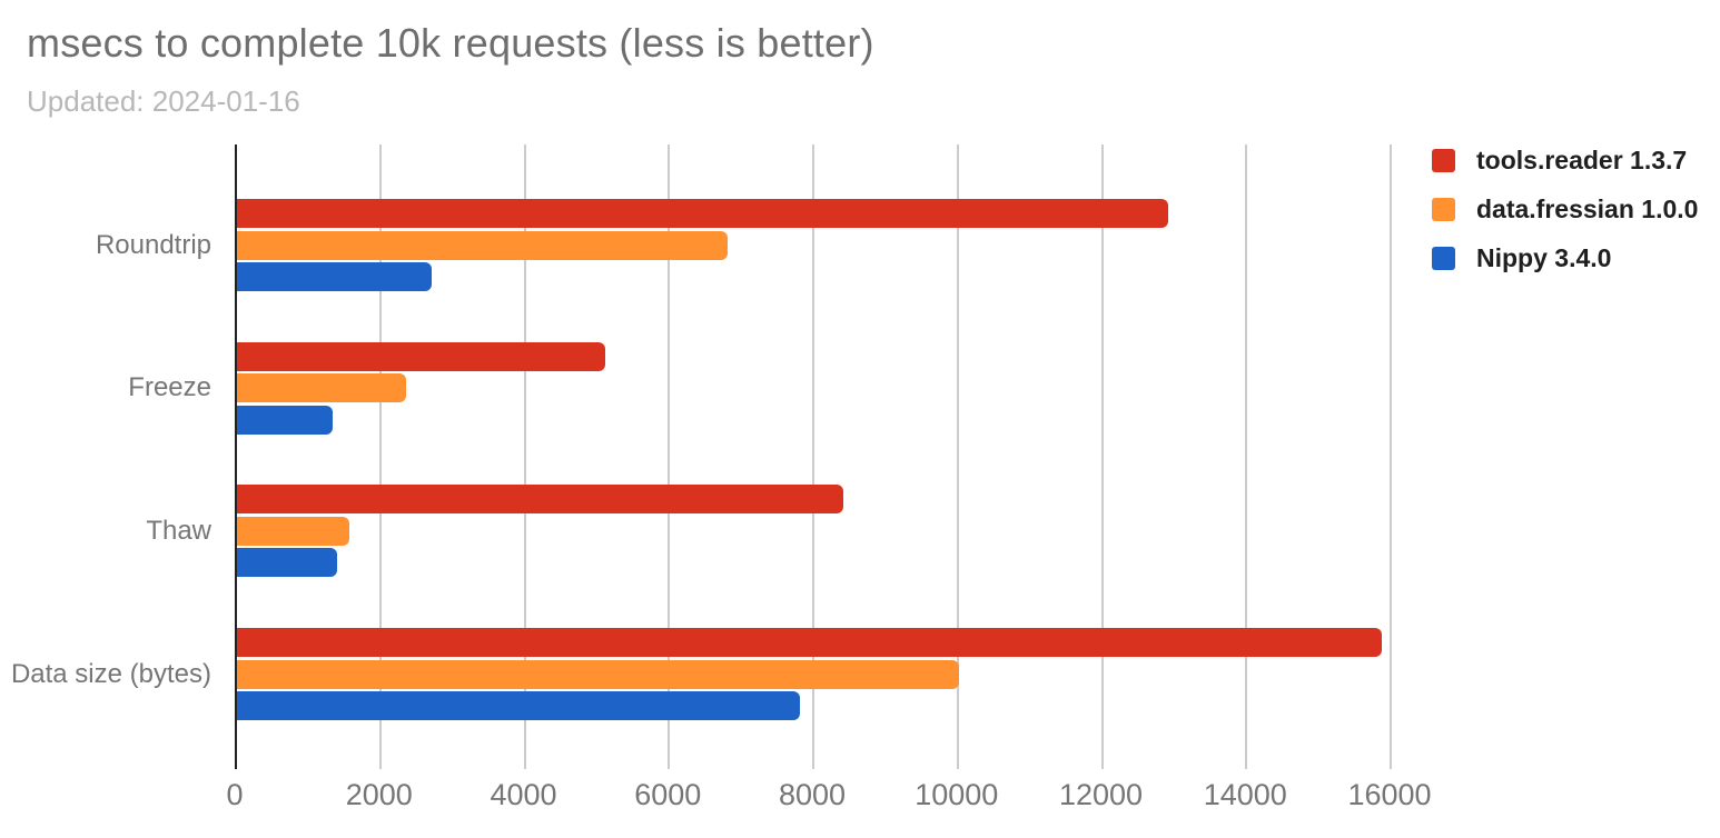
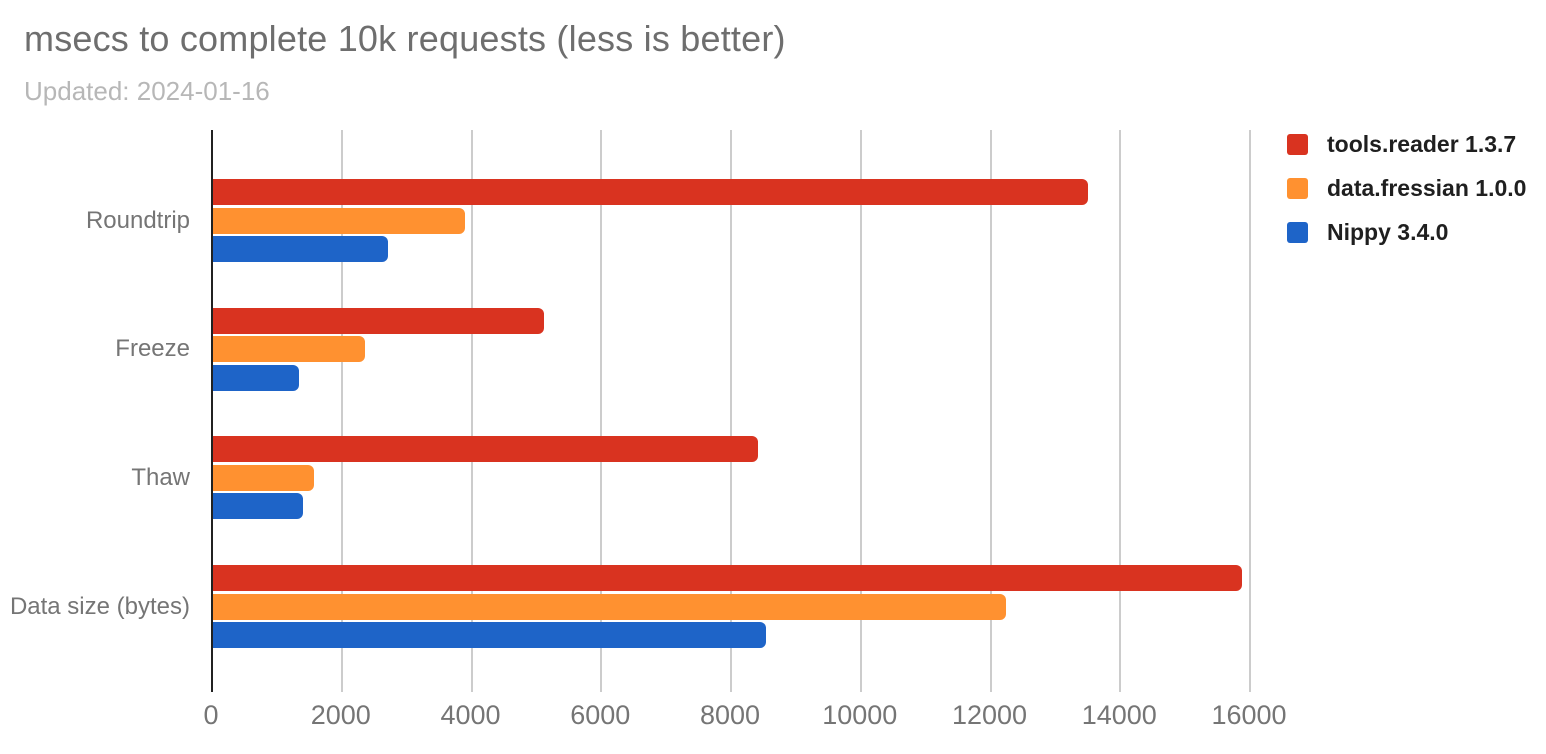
tools.reader 1.3.7/Roundtrip: 12900 -> 13500
data.fressian 1.0.0/Roundtrip: 6800 -> 3900
data.fressian 1.0.0/Data size (bytes): 10000 -> 12200
Nippy 3.4.0/Data size (bytes): 7800 -> 8500
